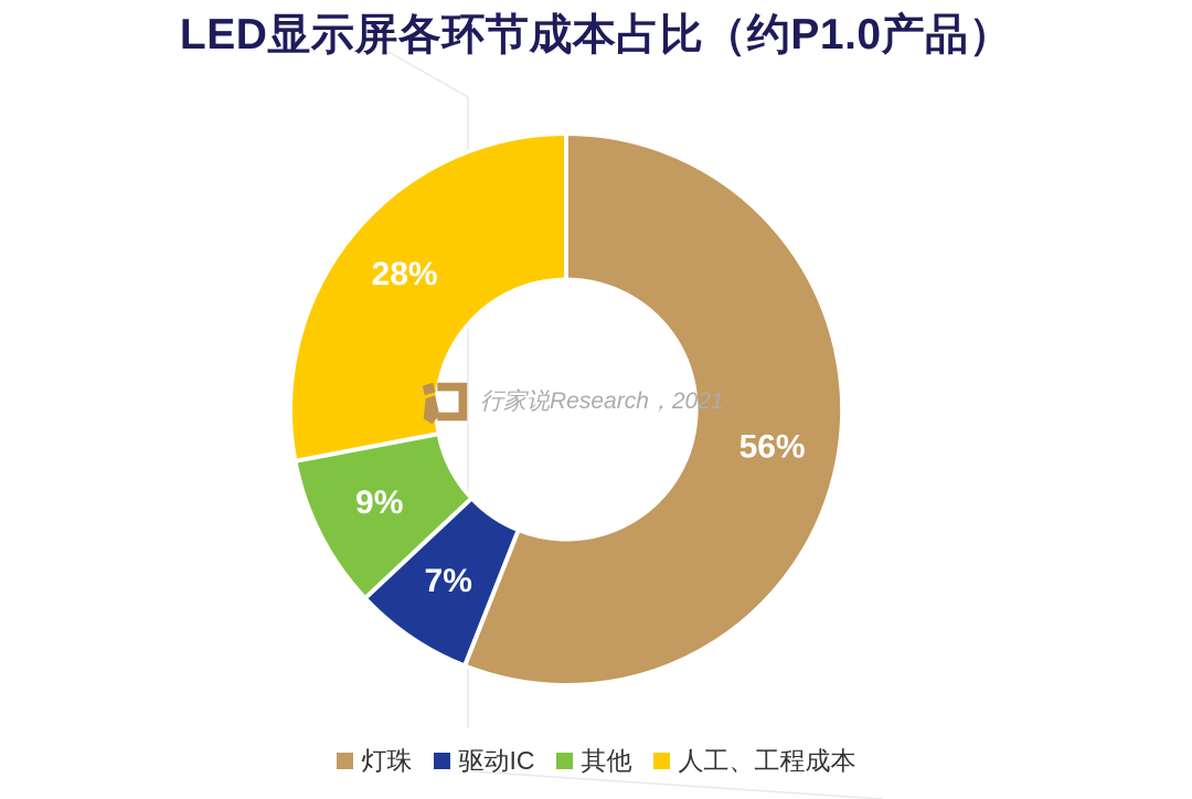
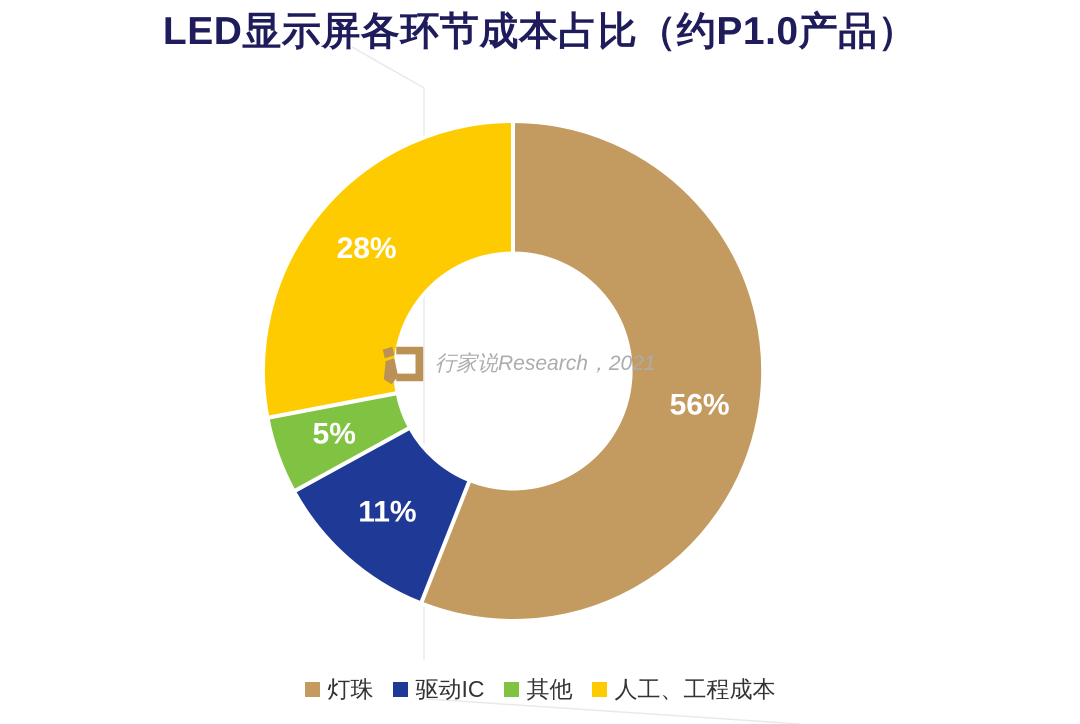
驱动IC: 7% -> 11%
其他: 9% -> 5%
